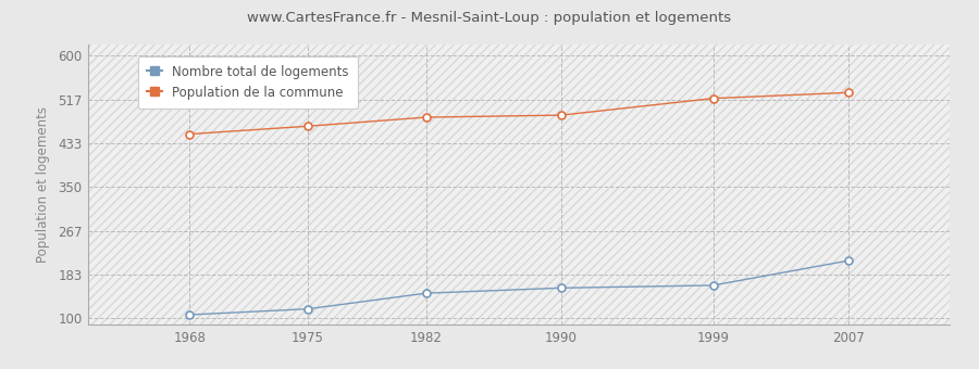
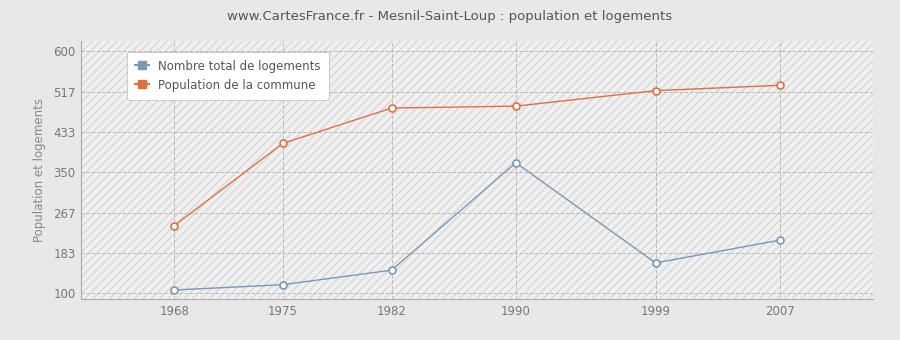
Population de la commune/1968: 451 -> 240
Population de la commune/1975: 466 -> 410
Nombre total de logements/1990: 158 -> 370
